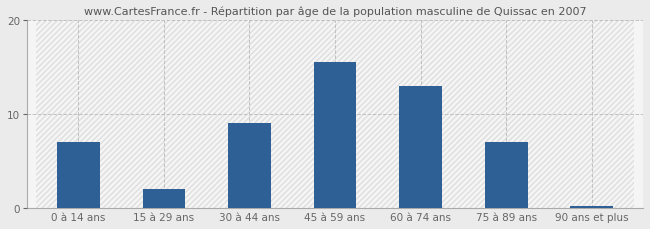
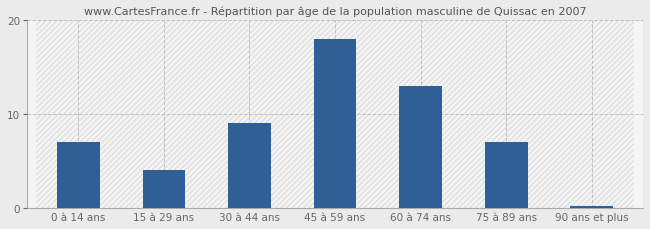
15 à 29 ans: 2.0 -> 4.0
45 à 59 ans: 15.5 -> 18.0
